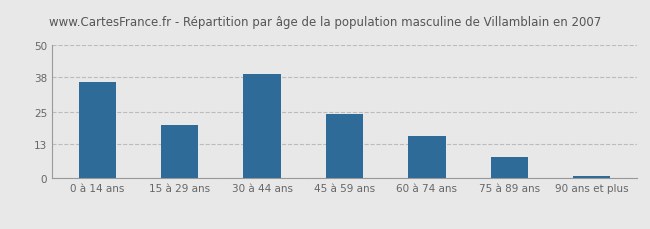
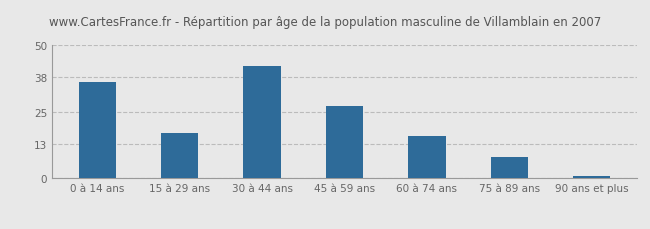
15 à 29 ans: 20 -> 17
30 à 44 ans: 39 -> 42
45 à 59 ans: 24 -> 27
